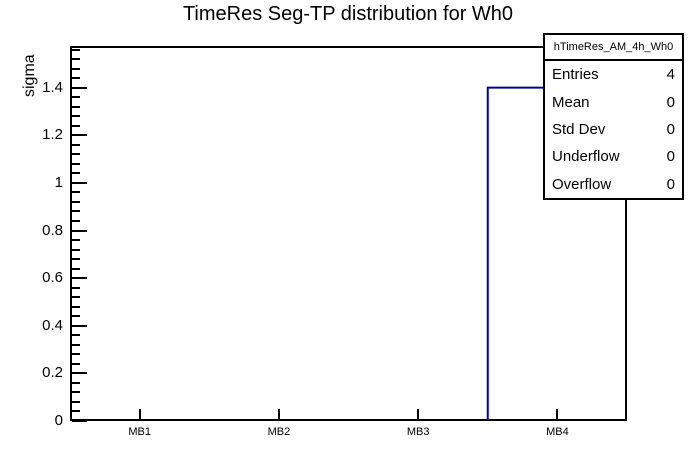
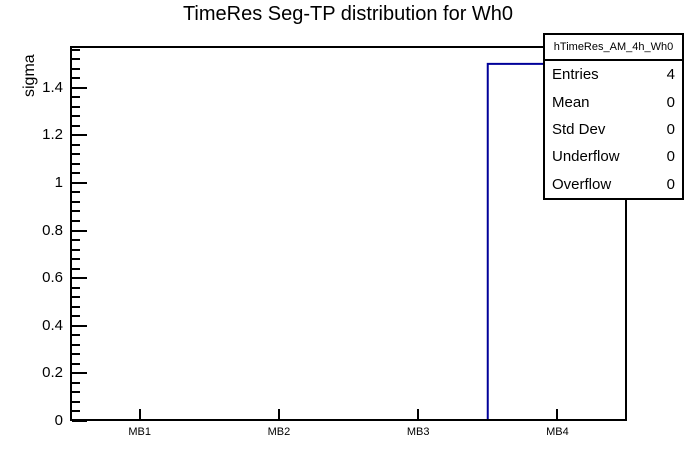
MB4: 1.4 -> 1.5
